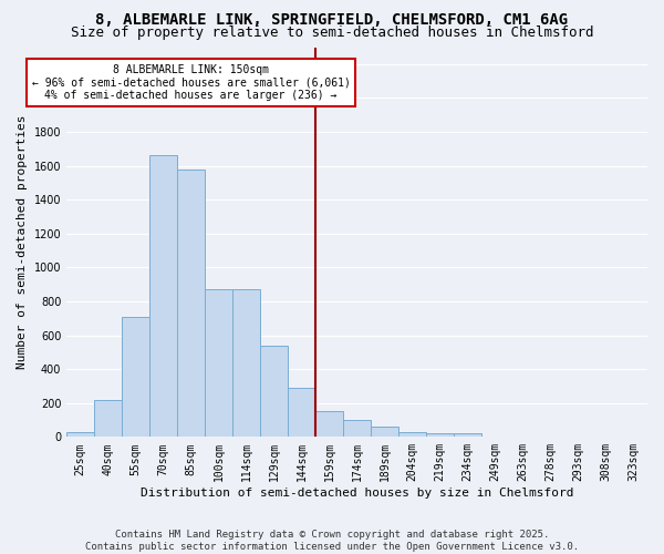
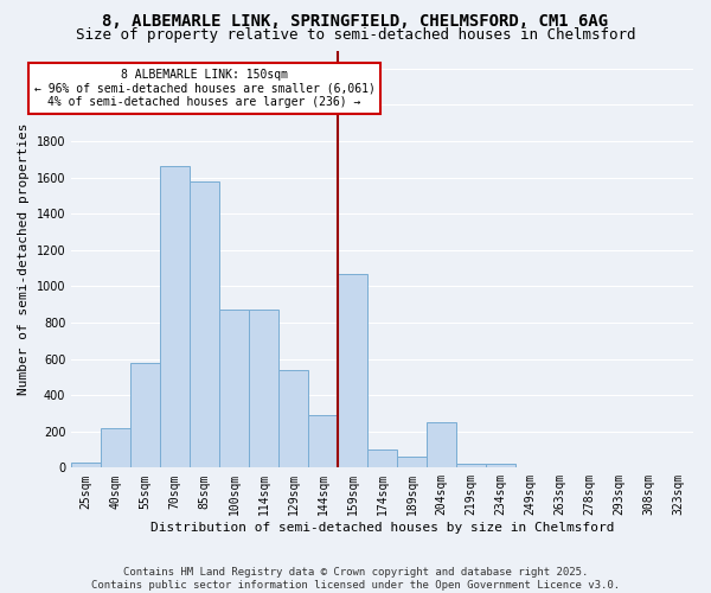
55sqm: 710 -> 580
159sqm: 160 -> 1070
204sqm: 30 -> 250
